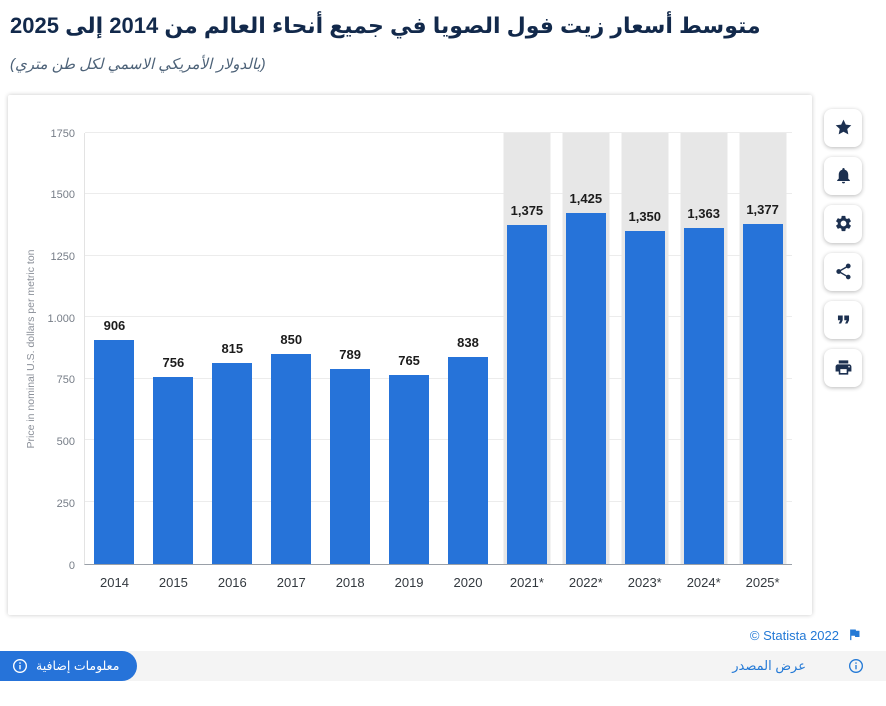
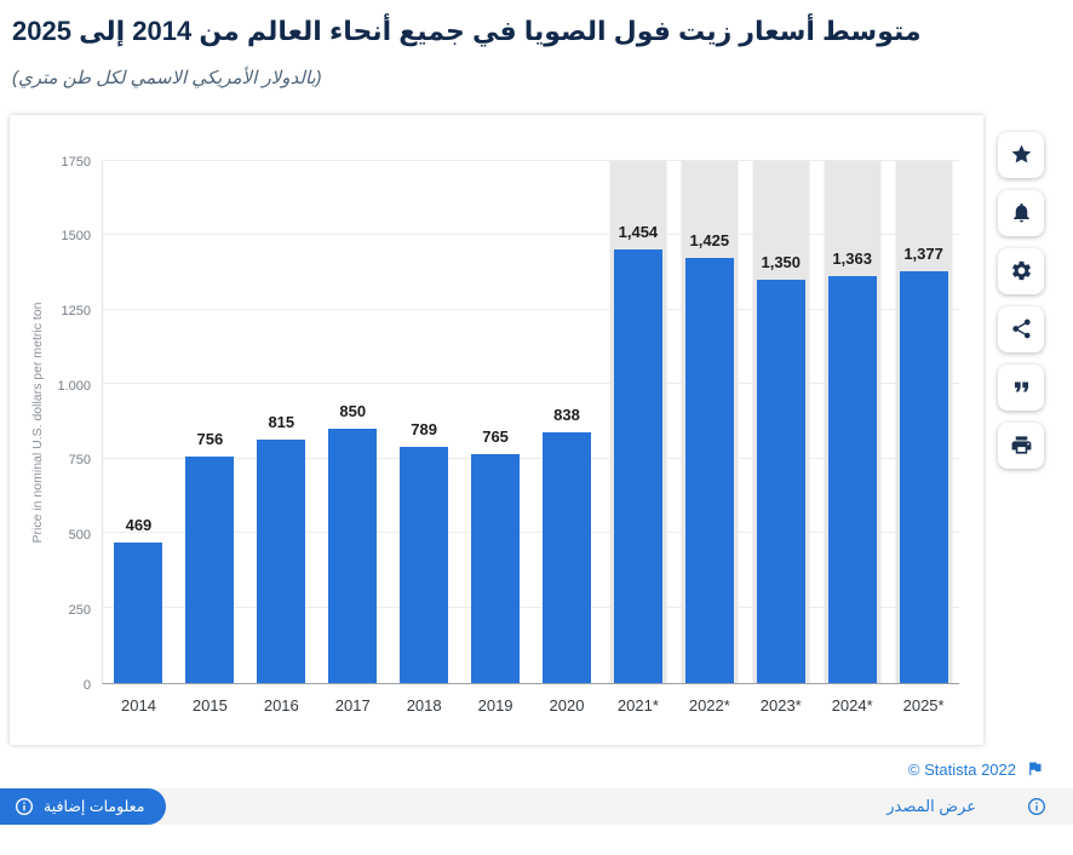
2014: 906 -> 469
2021*: 1,375 -> 1,454
